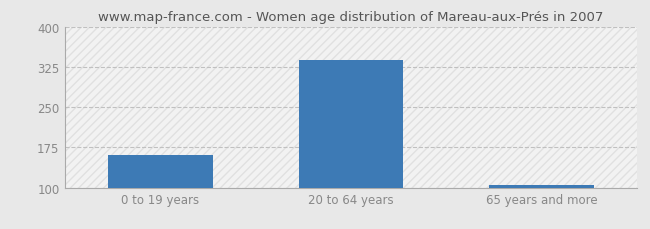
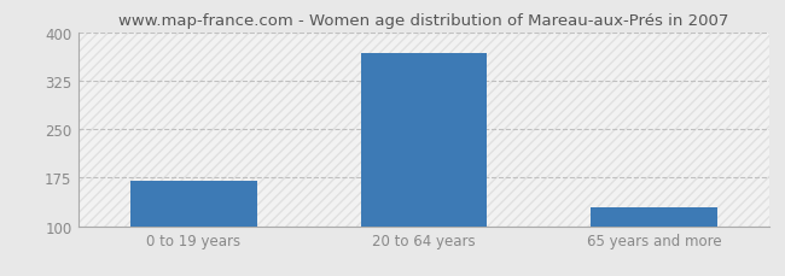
0 to 19 years: 160 -> 170
20 to 64 years: 338 -> 368
65 years and more: 105 -> 130
